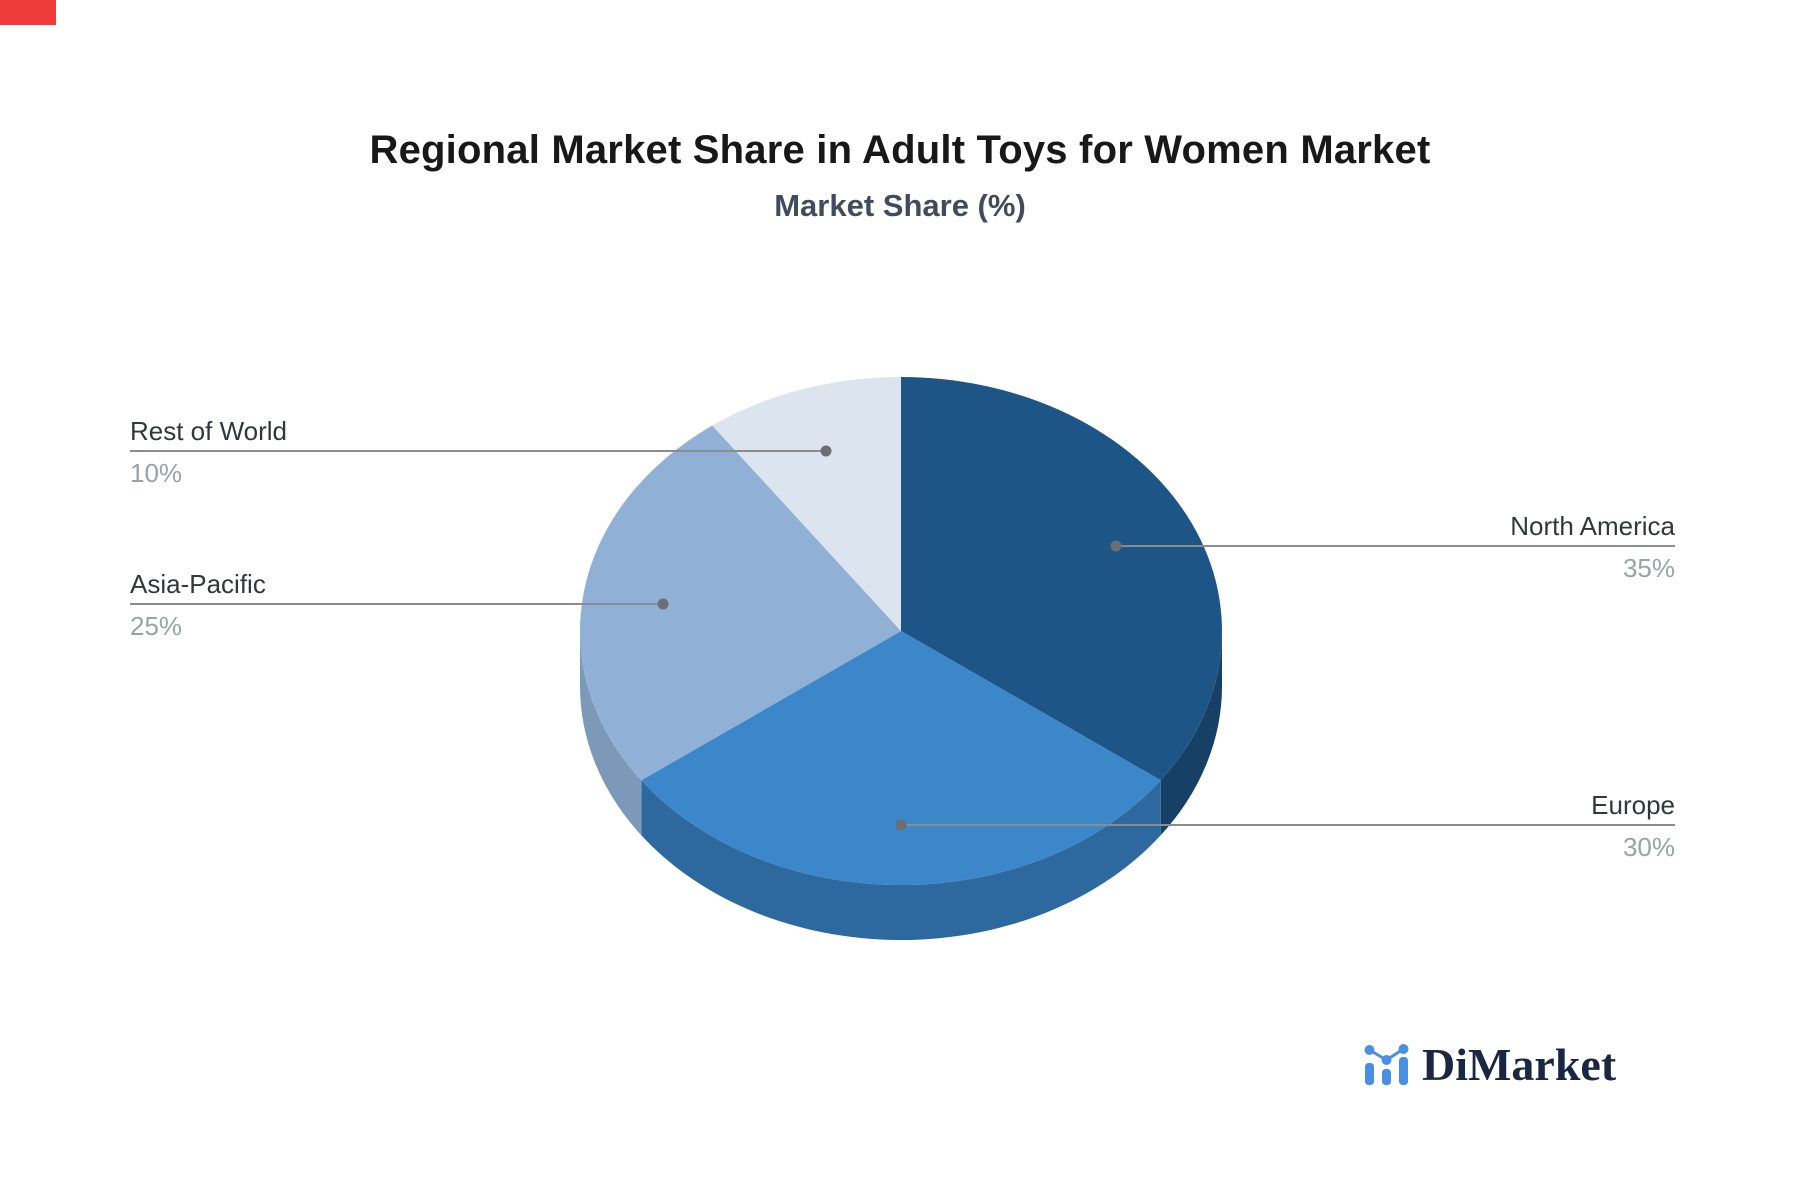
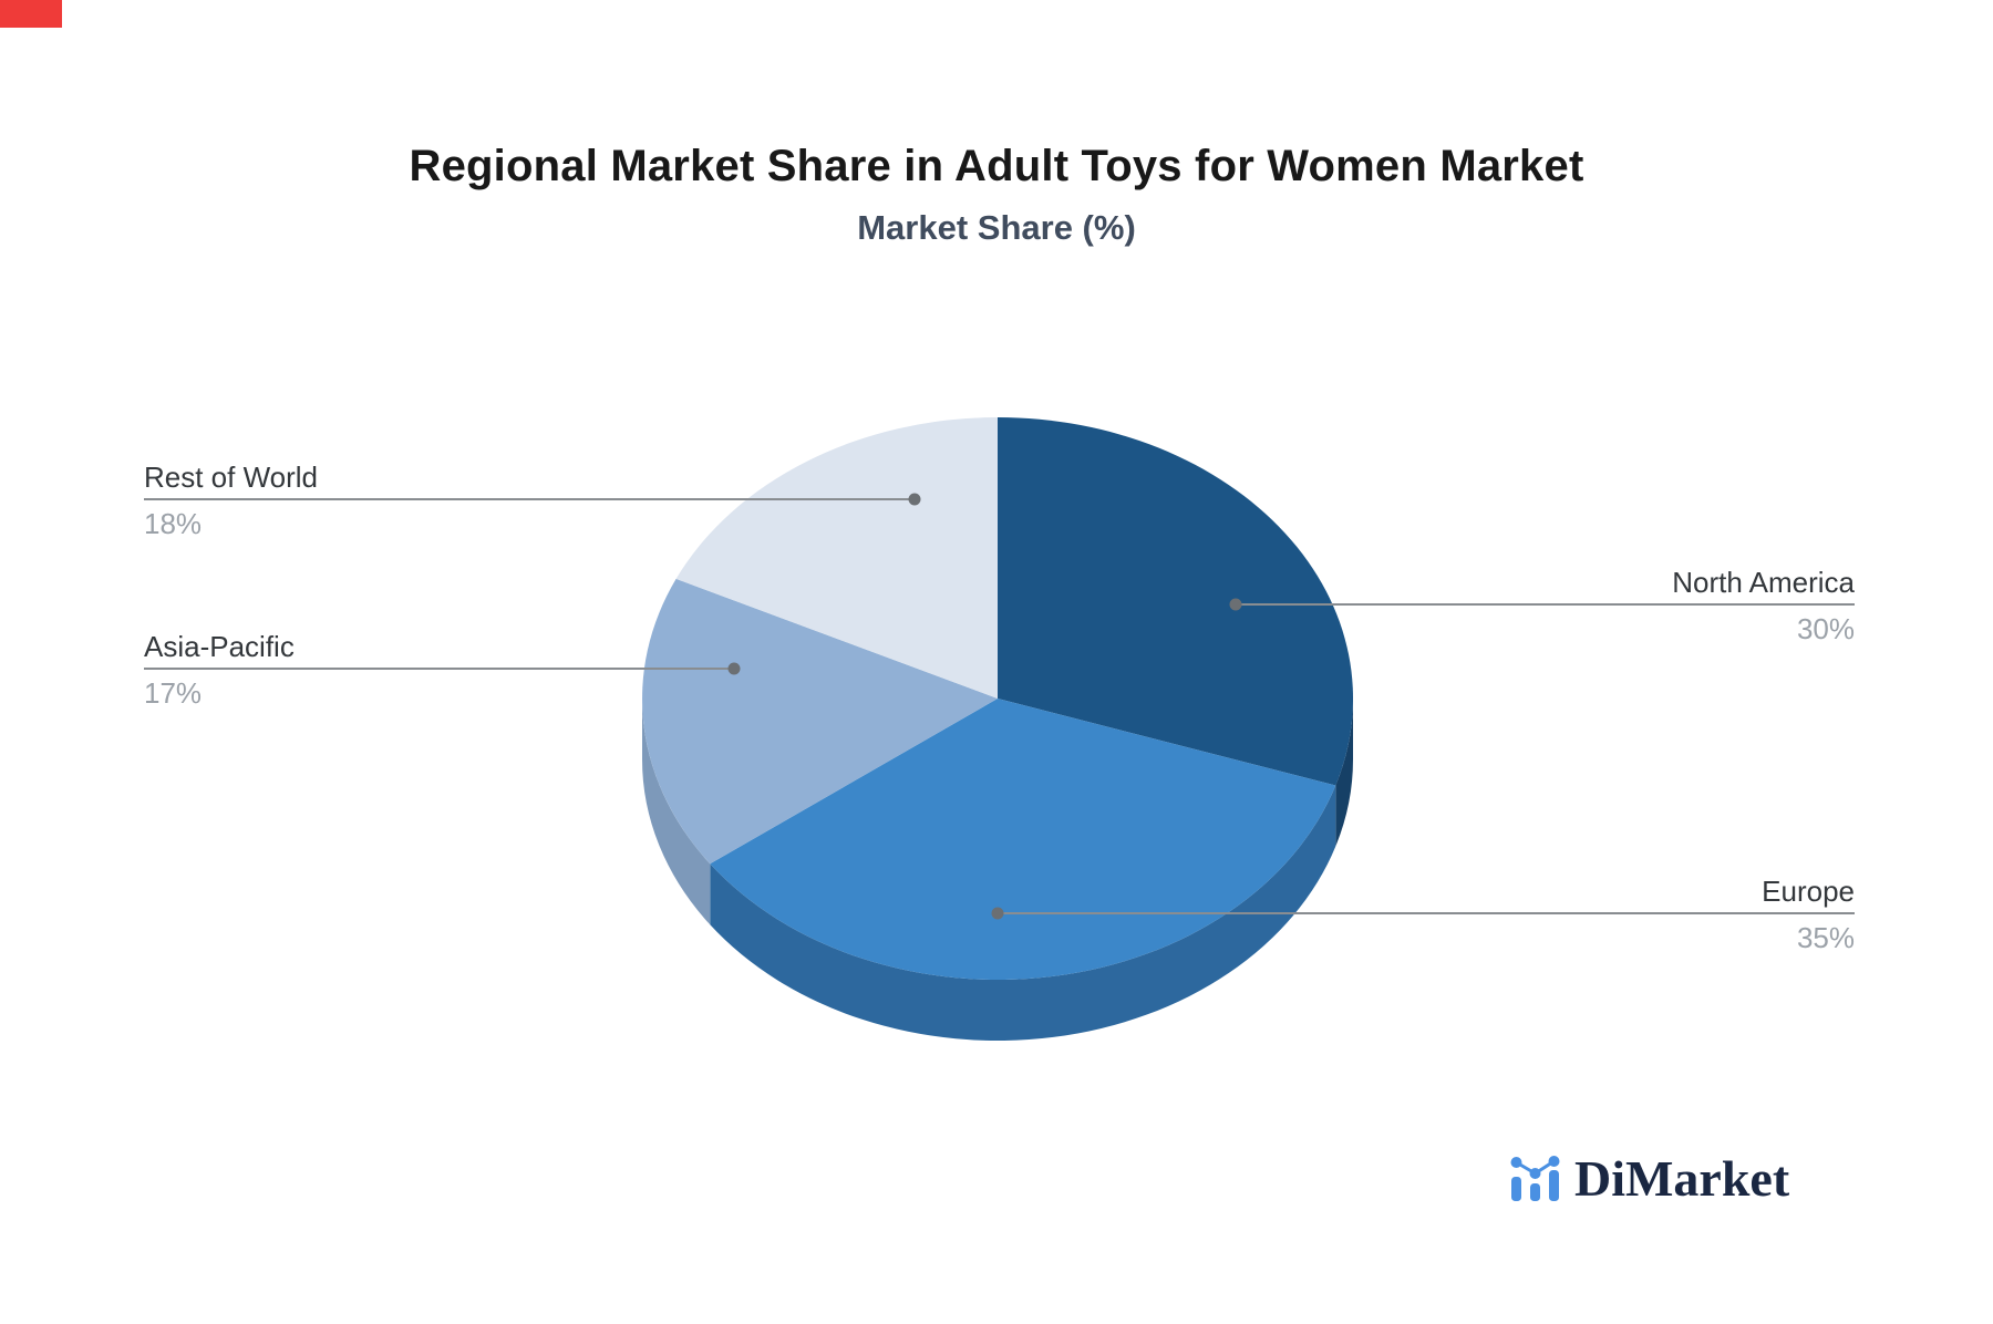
North America: 35% -> 30%
Europe: 30% -> 35%
Asia-Pacific: 25% -> 17%
Rest of World: 10% -> 18%
